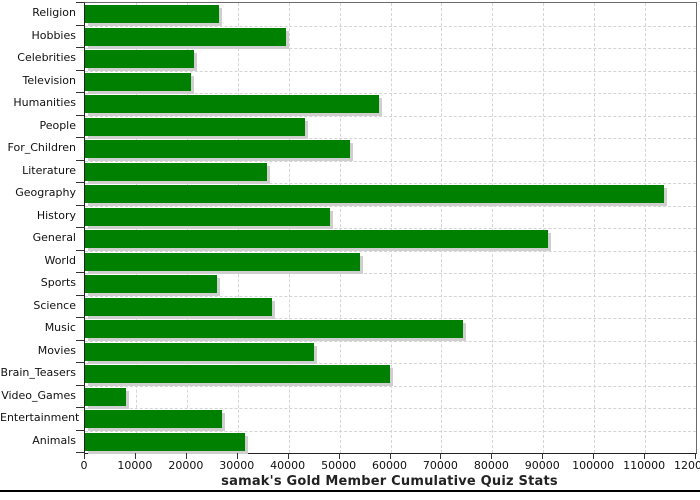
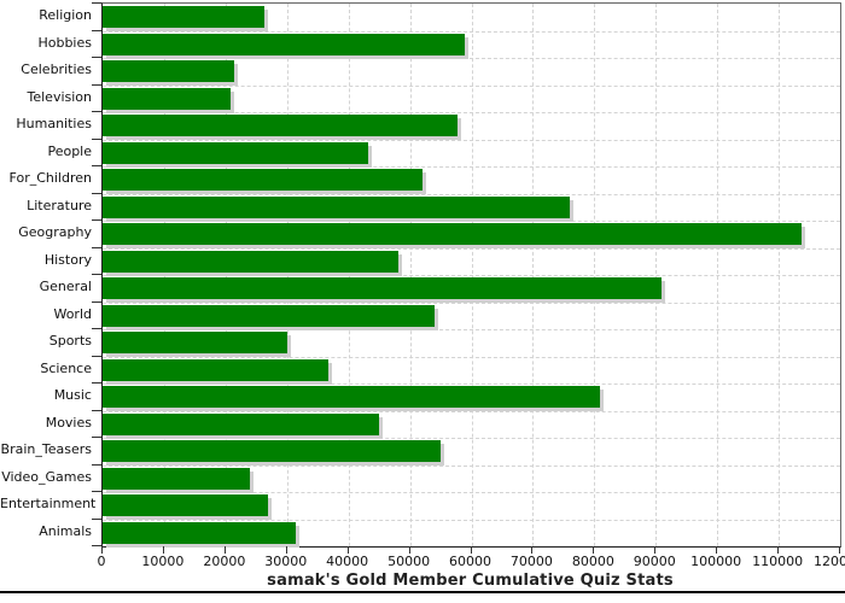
Hobbies: 40000 -> 59000
Literature: 36000 -> 76000
Sports: 26000 -> 30000
Music: 74000 -> 81000
Brain_Teasers: 60000 -> 55000
Video_Games: 8000 -> 24000
